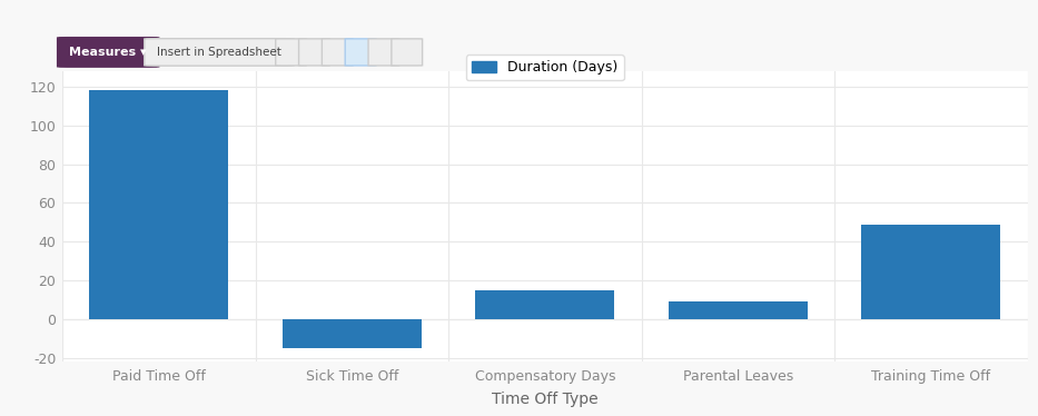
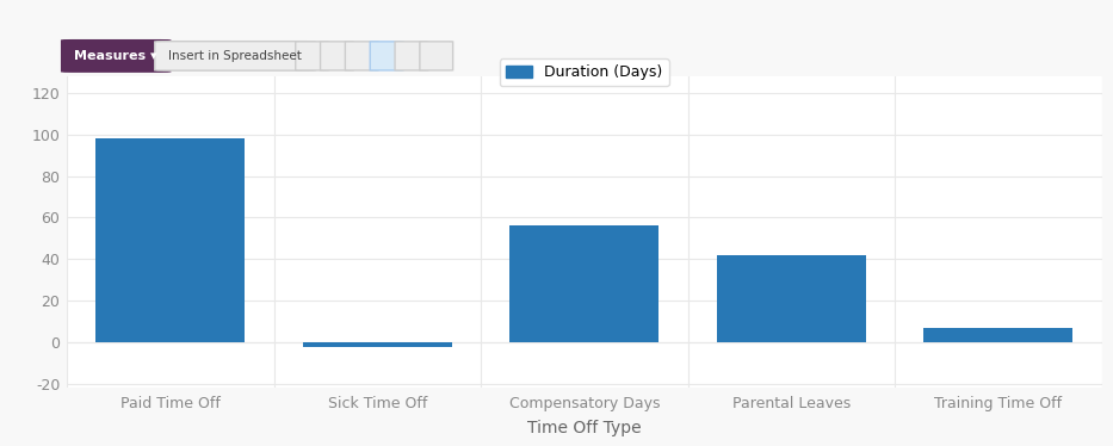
Paid Time Off: 118 -> 98
Sick Time Off: -15 -> -2
Compensatory Days: 15 -> 56
Parental Leaves: 9 -> 42
Training Time Off: 49 -> 7
